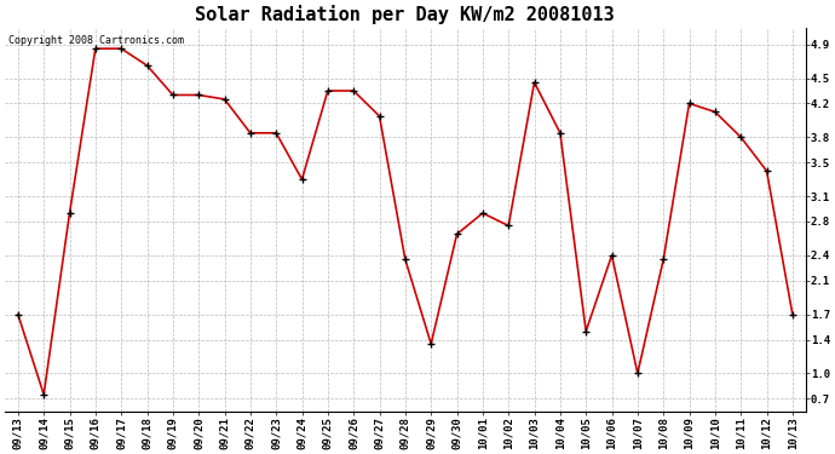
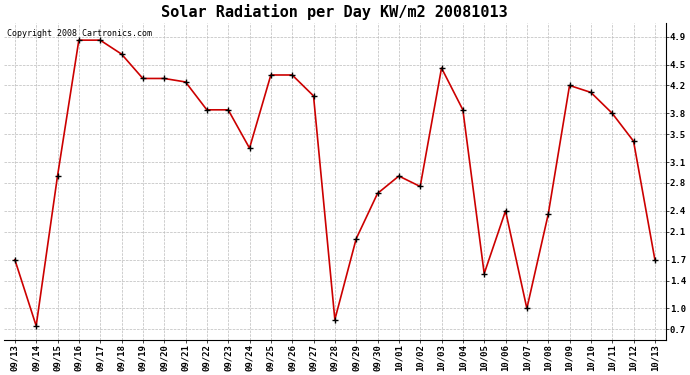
09/28: 2.35 -> 0.84
09/29: 1.35 -> 2.00
